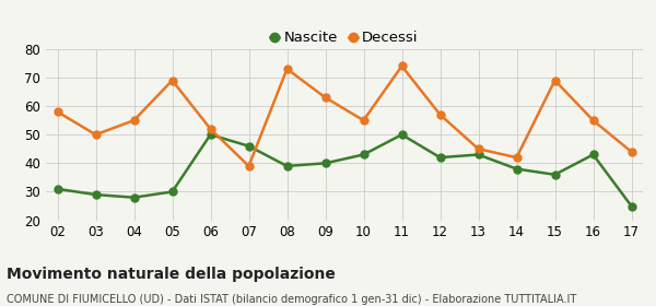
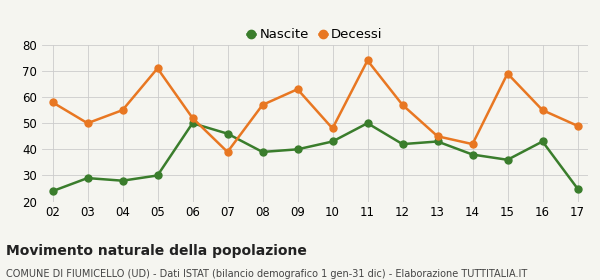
Nascite/02: 31 -> 24
Decessi/05: 69 -> 71
Decessi/08: 73 -> 57
Decessi/10: 55 -> 48
Decessi/17: 44 -> 49
